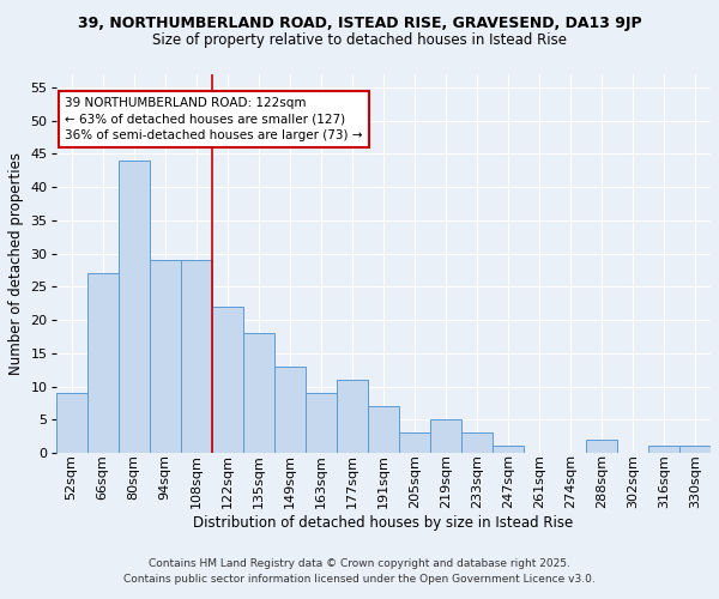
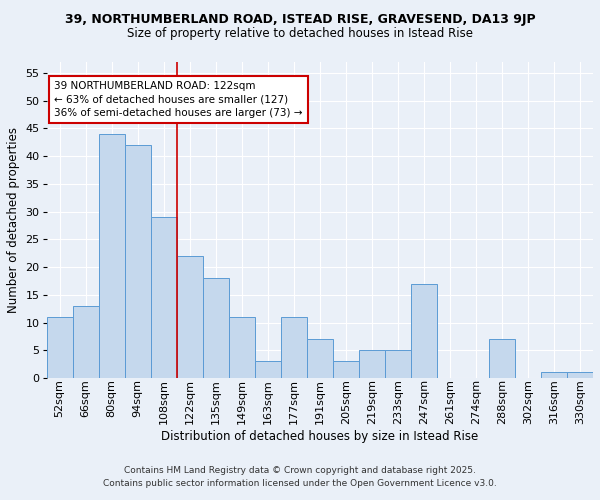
52sqm: 9 -> 11
66sqm: 27 -> 13
94sqm: 29 -> 42
149sqm: 13 -> 11
163sqm: 9 -> 3
233sqm: 3 -> 5
247sqm: 1 -> 17
288sqm: 2 -> 7
